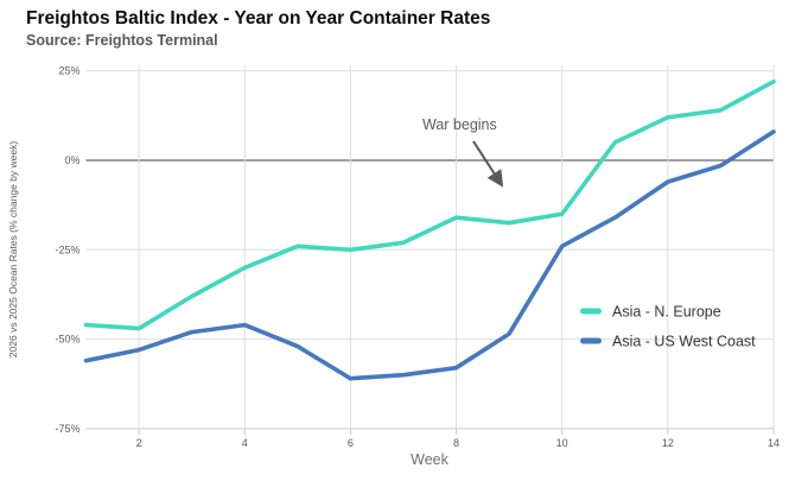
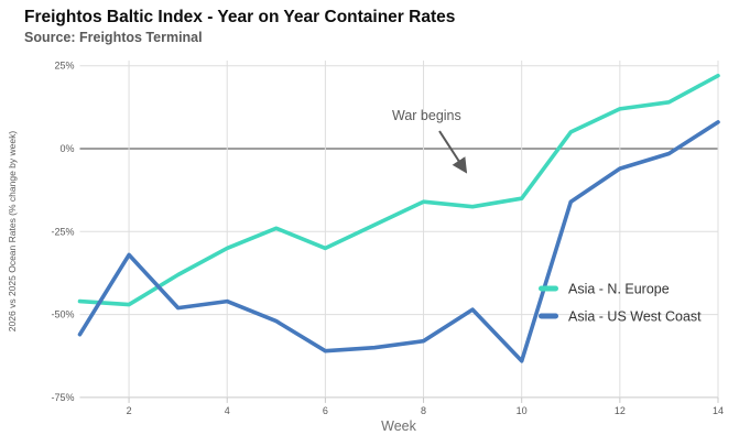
Asia - US West Coast/2: -53% -> -32%
Asia - N. Europe/6: -25% -> -30%
Asia - US West Coast/10: -24% -> -64%
